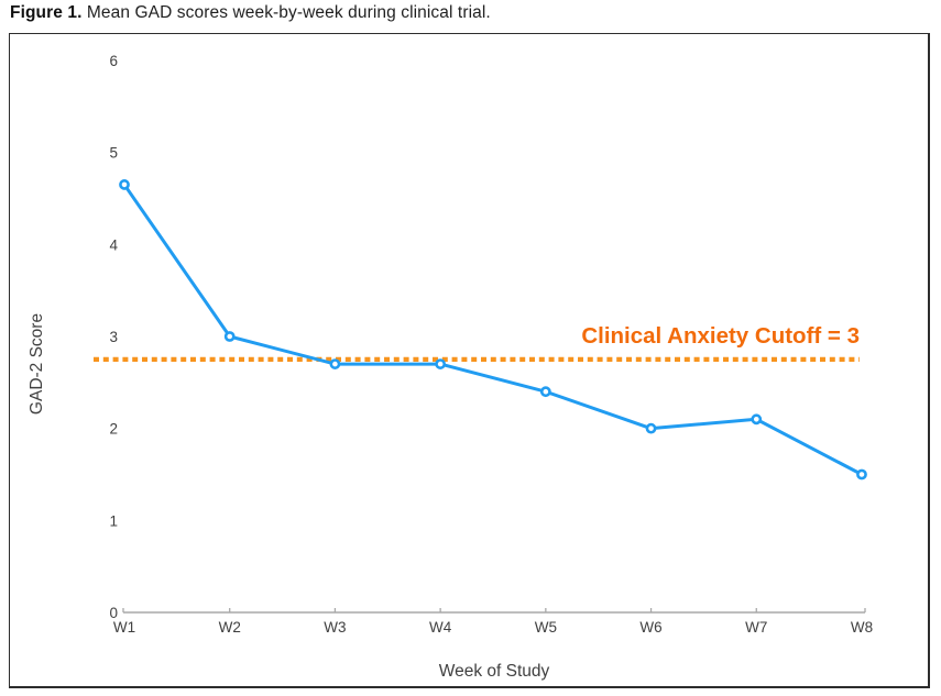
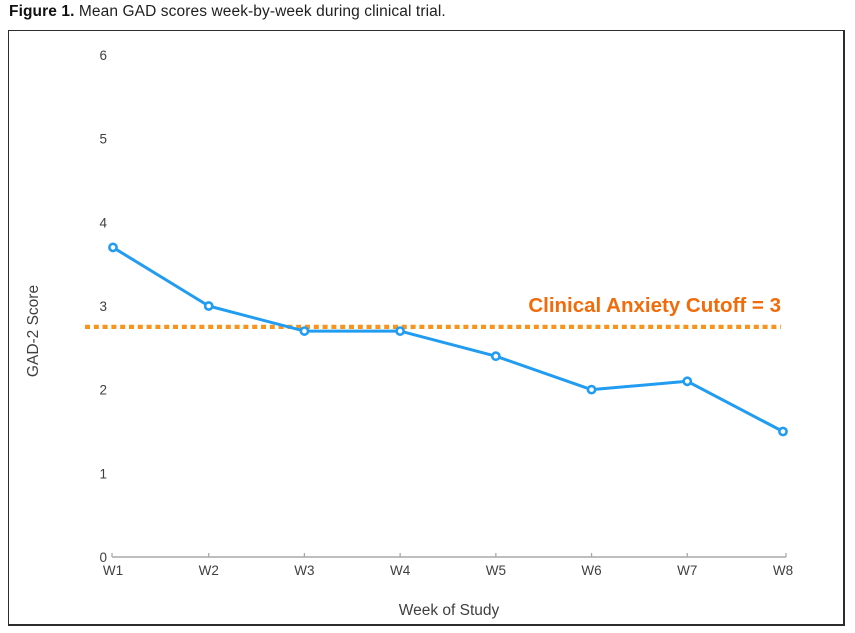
W1: 4.7 -> 3.7
